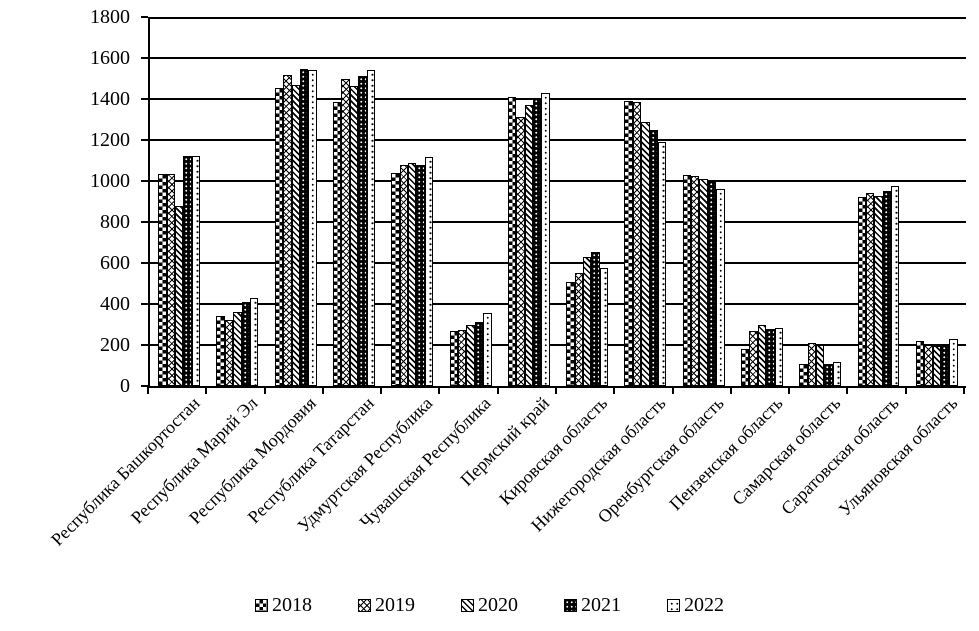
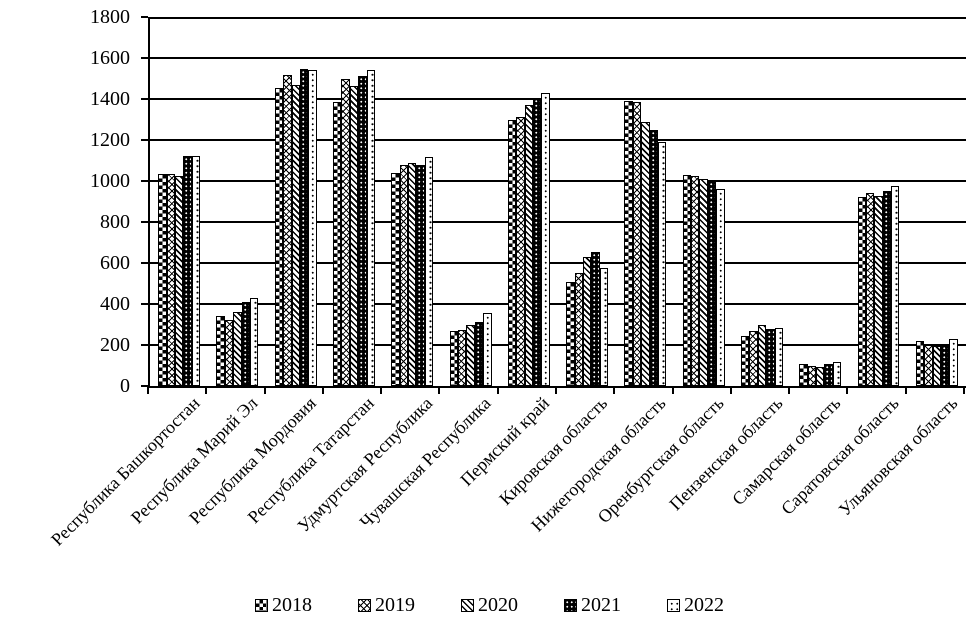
2020/Республика Башкортостан: 880 -> 1020
2018/Пермский край: 1410 -> 1300
2018/Пензенская область: 180 -> 240
2019/Самарская область: 210 -> 100
2020/Самарская область: 200 -> 100
